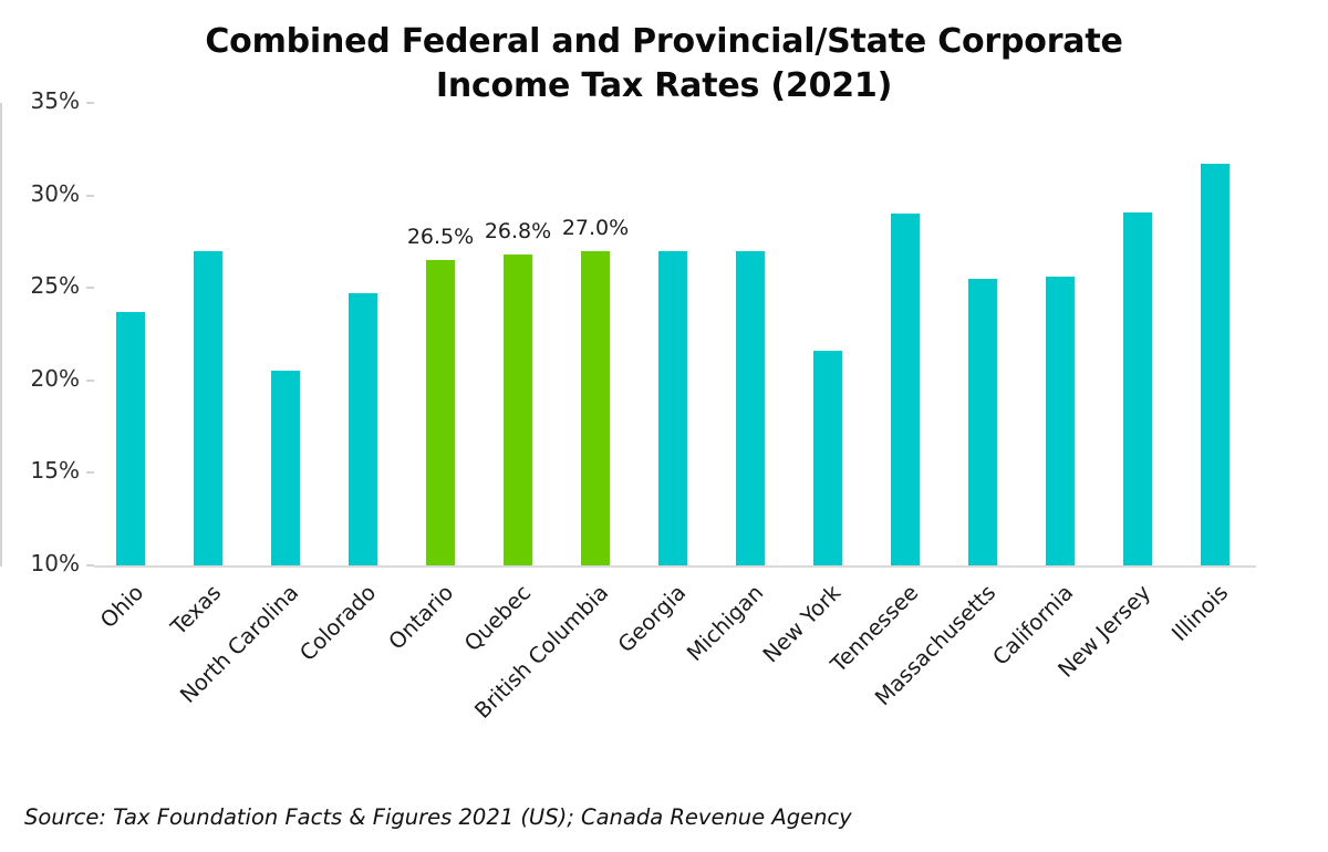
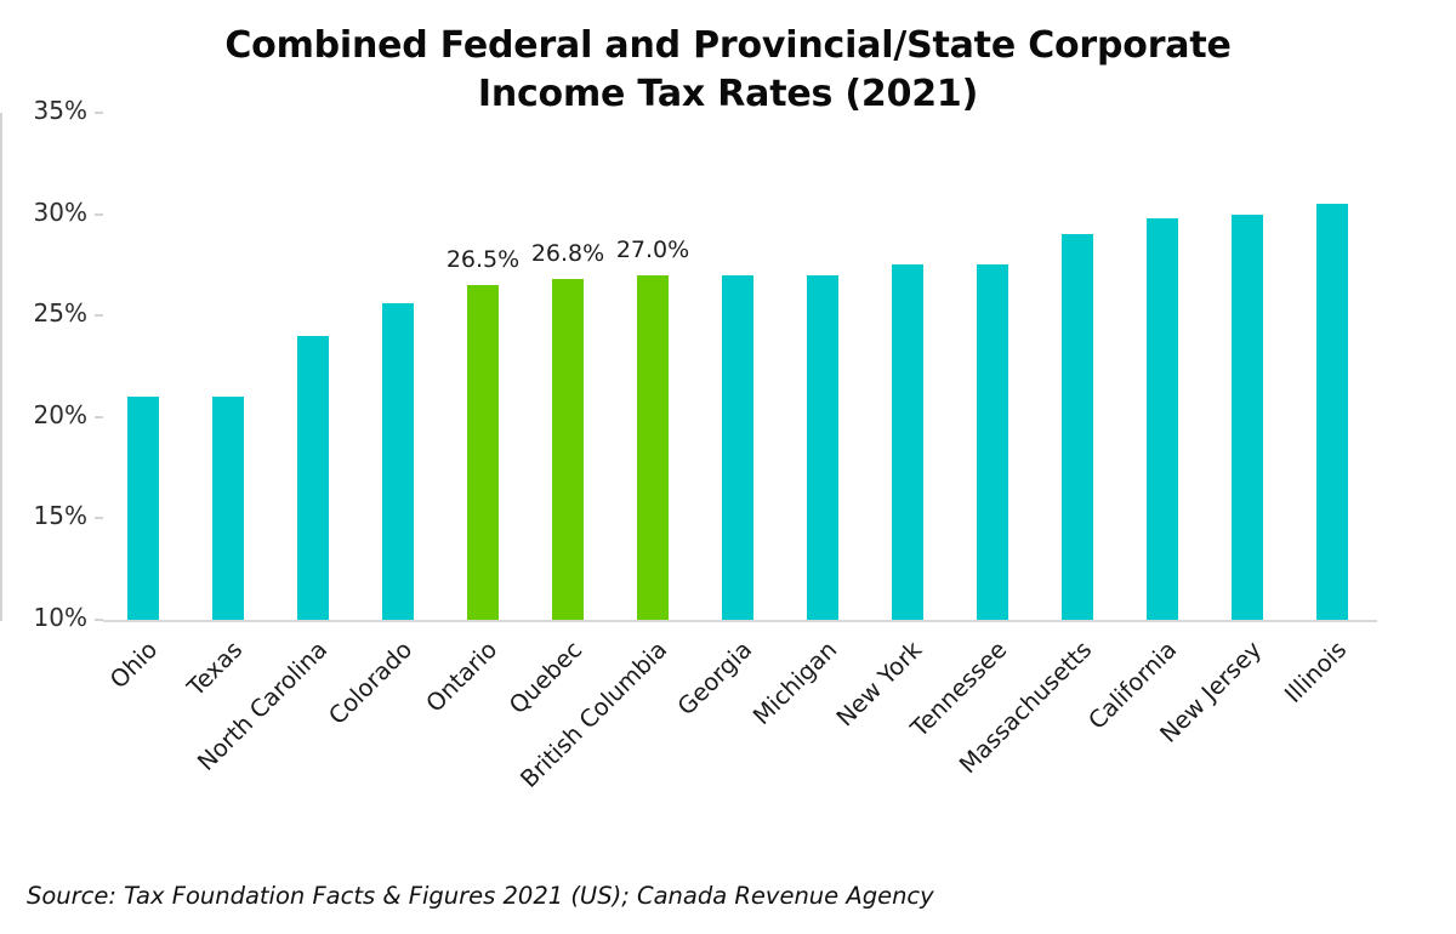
Ohio: 23.7% -> 21.0%
Texas: 27.0% -> 21.0%
North Carolina: 20.5% -> 24.0%
Colorado: 24.7% -> 25.6%
New York: 21.6% -> 27.5%
Tennessee: 29.0% -> 27.5%
Massachusetts: 25.5% -> 29.0%
California: 25.6% -> 29.8%
New Jersey: 29.1% -> 30.0%
Illinois: 31.7% -> 30.5%
